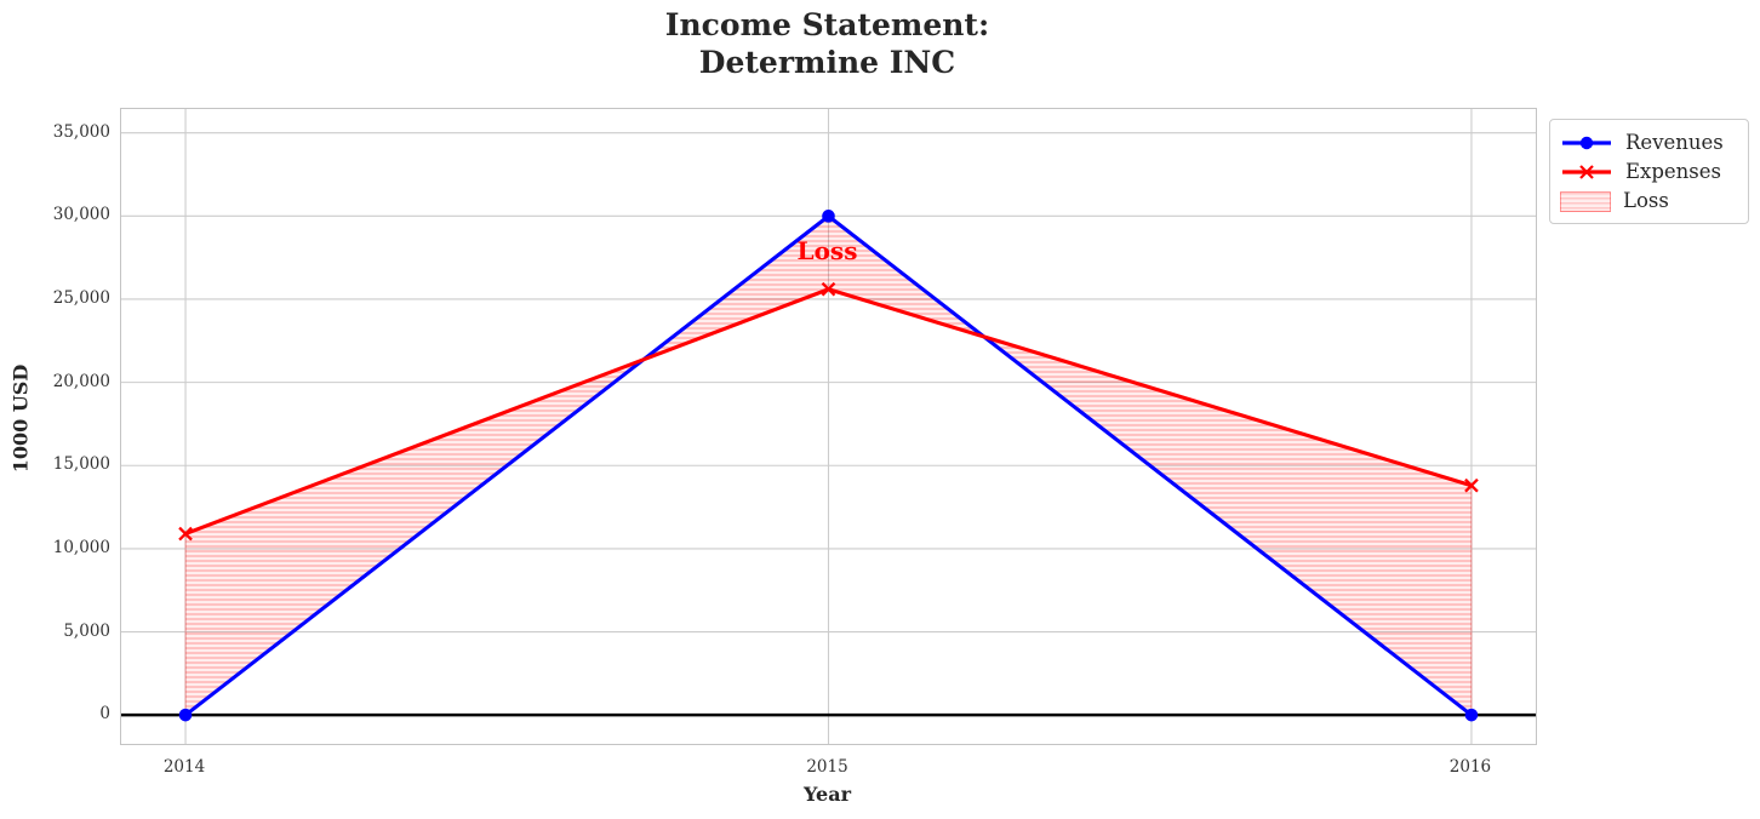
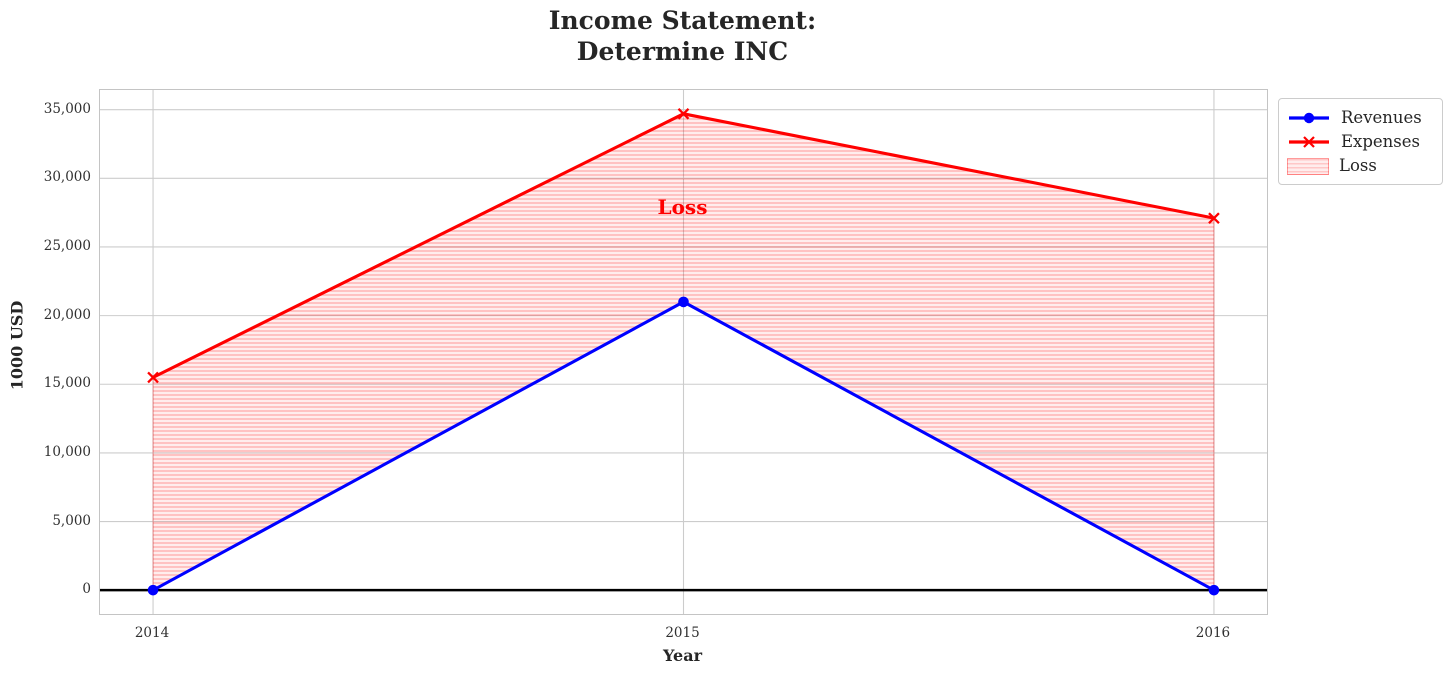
Expenses/2014: 10900 -> 15500
Revenues/2015: 30000 -> 21000
Expenses/2015: 25600 -> 34700
Expenses/2016: 13800 -> 27100
